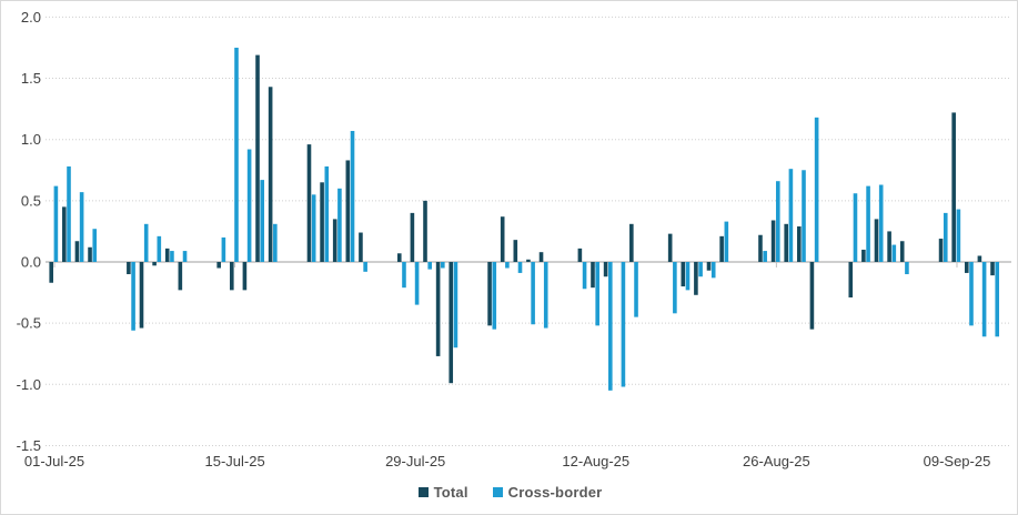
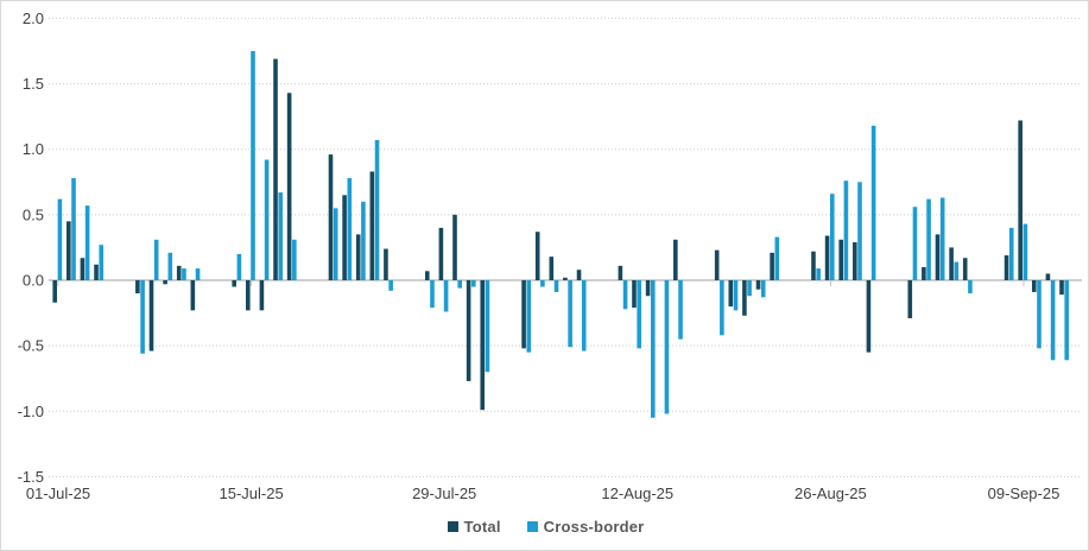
Cross-border/29-Jul-25: -0.35 -> -0.24
